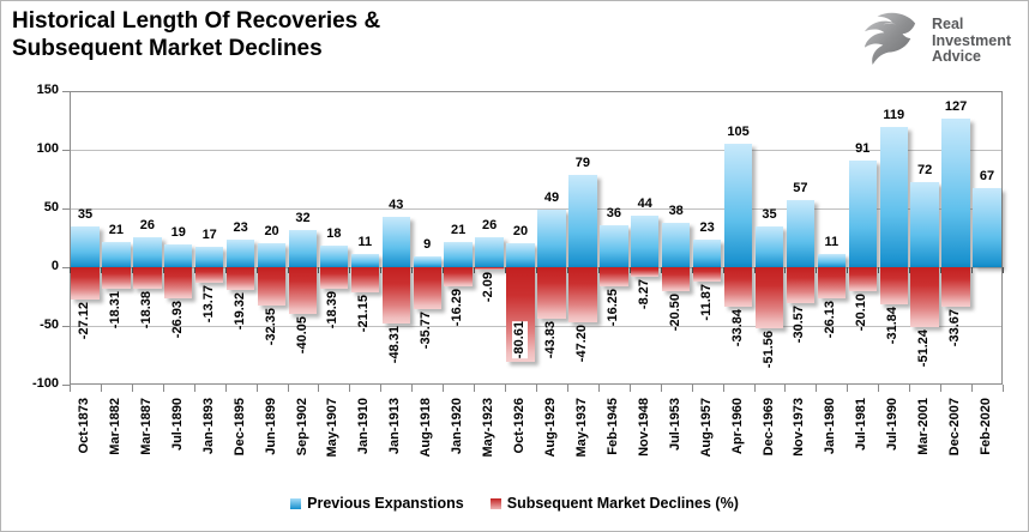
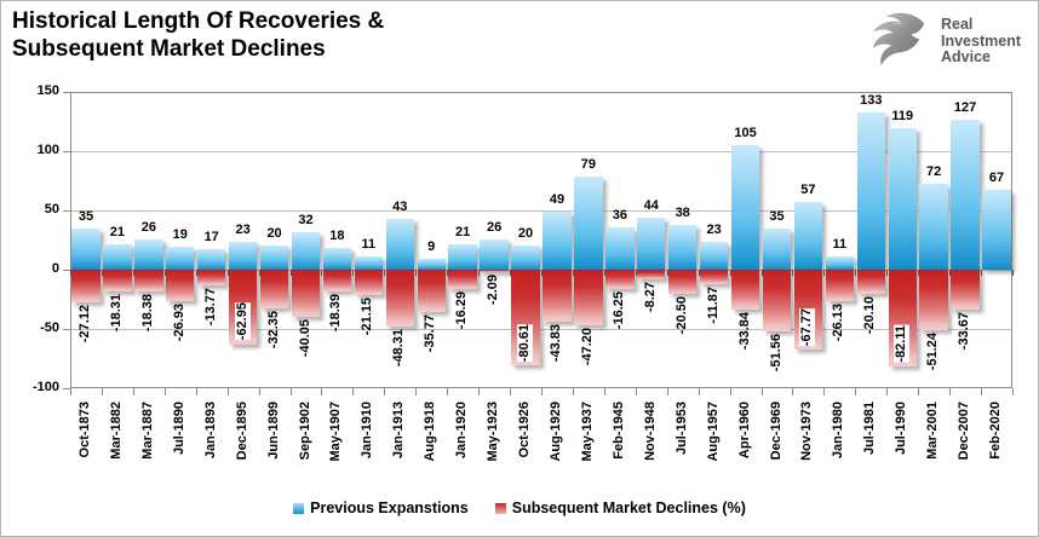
Subsequent Market Declines (%)/Dec-1895: -19.32 -> -62.95
Subsequent Market Declines (%)/Nov-1973: -30.57 -> -67.77
Previous Expanstions/Jul-1981: 91 -> 133
Subsequent Market Declines (%)/Jul-1990: -31.84 -> -82.11
